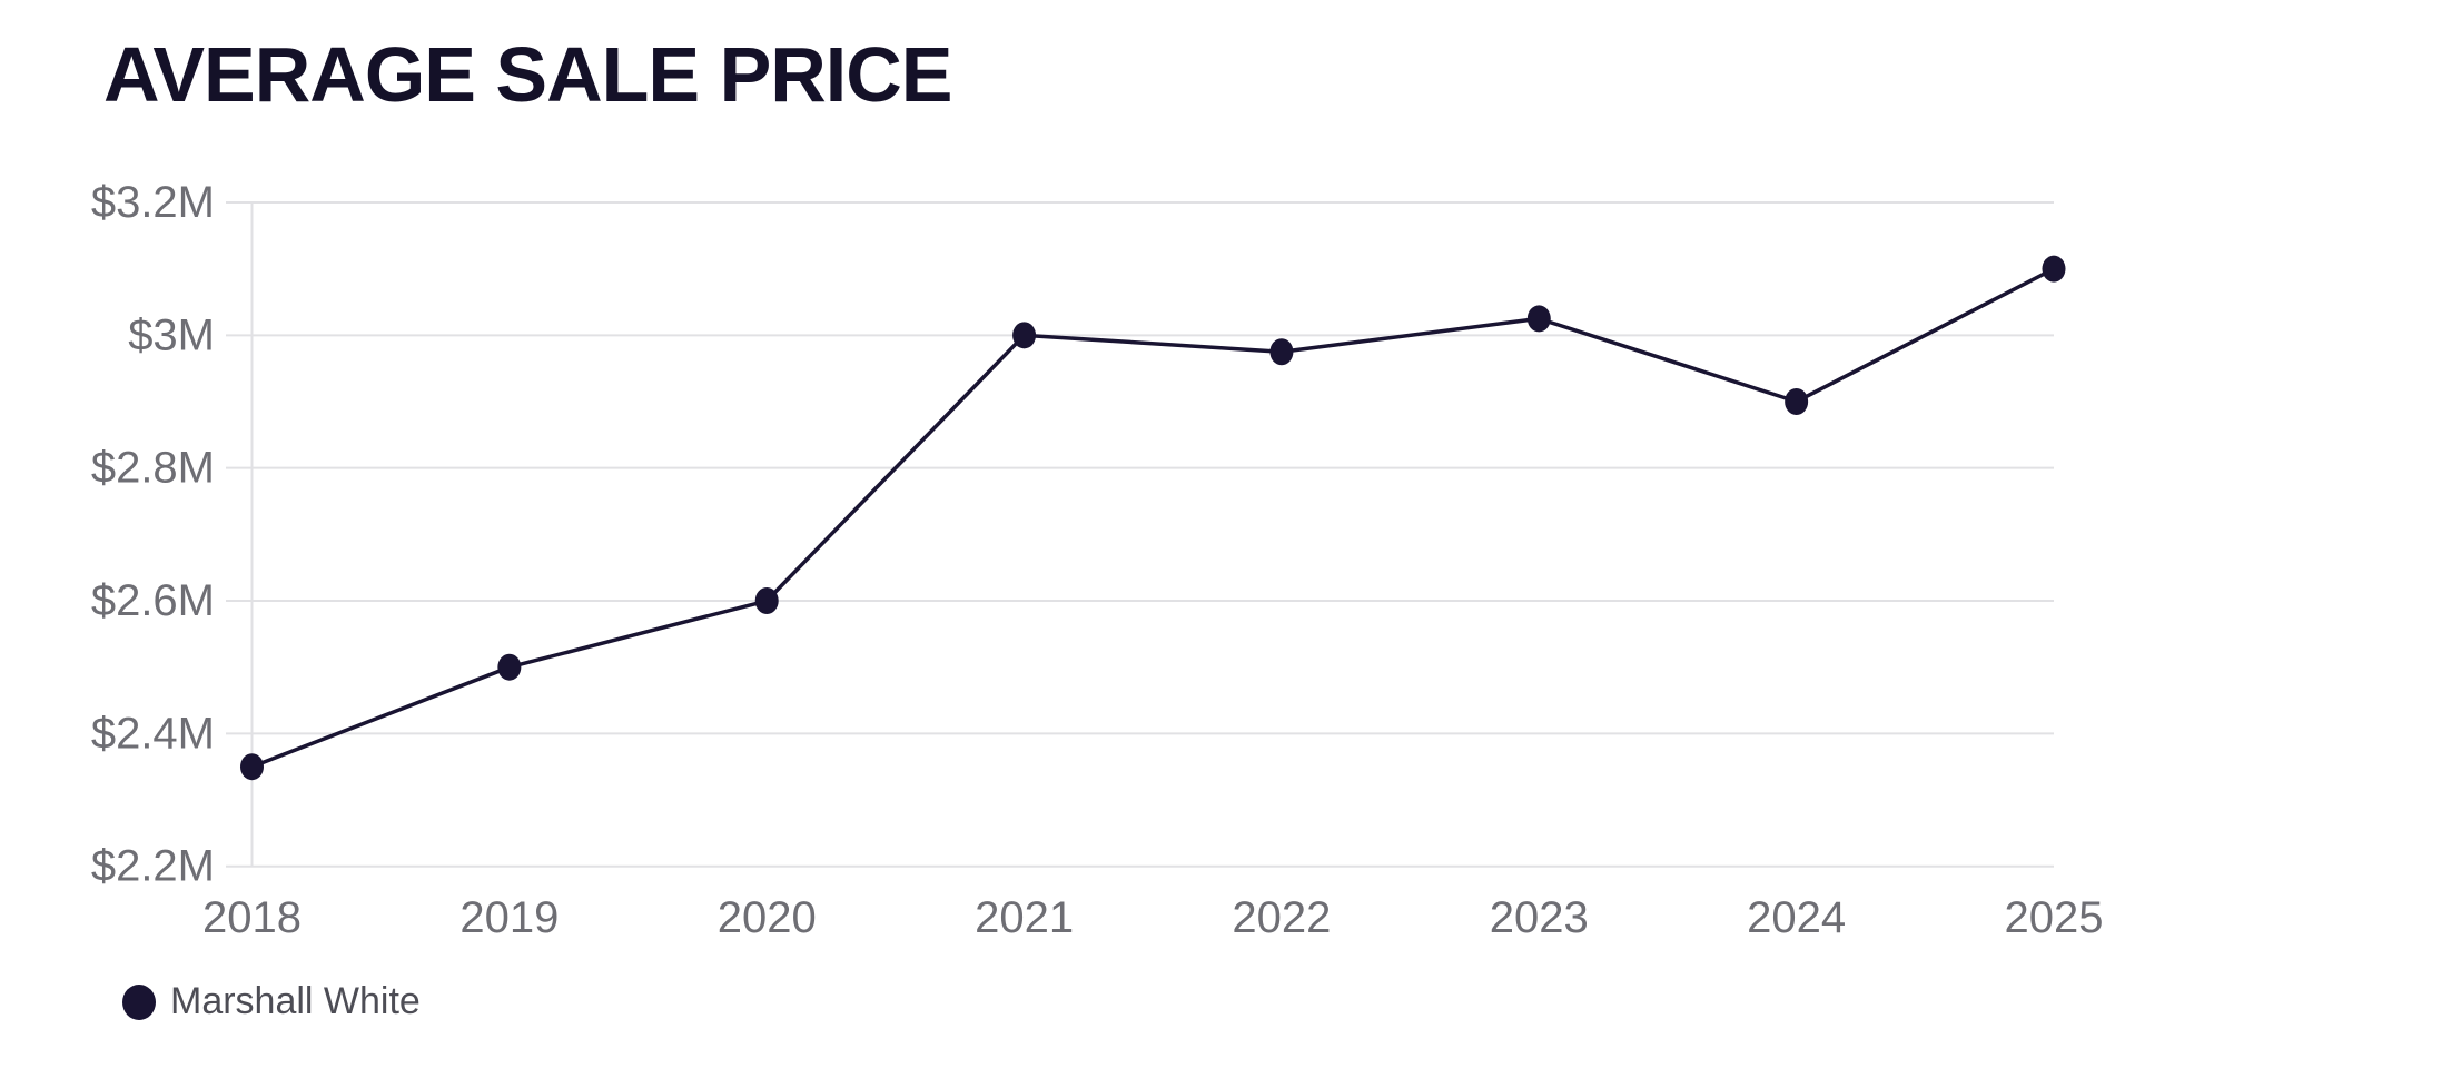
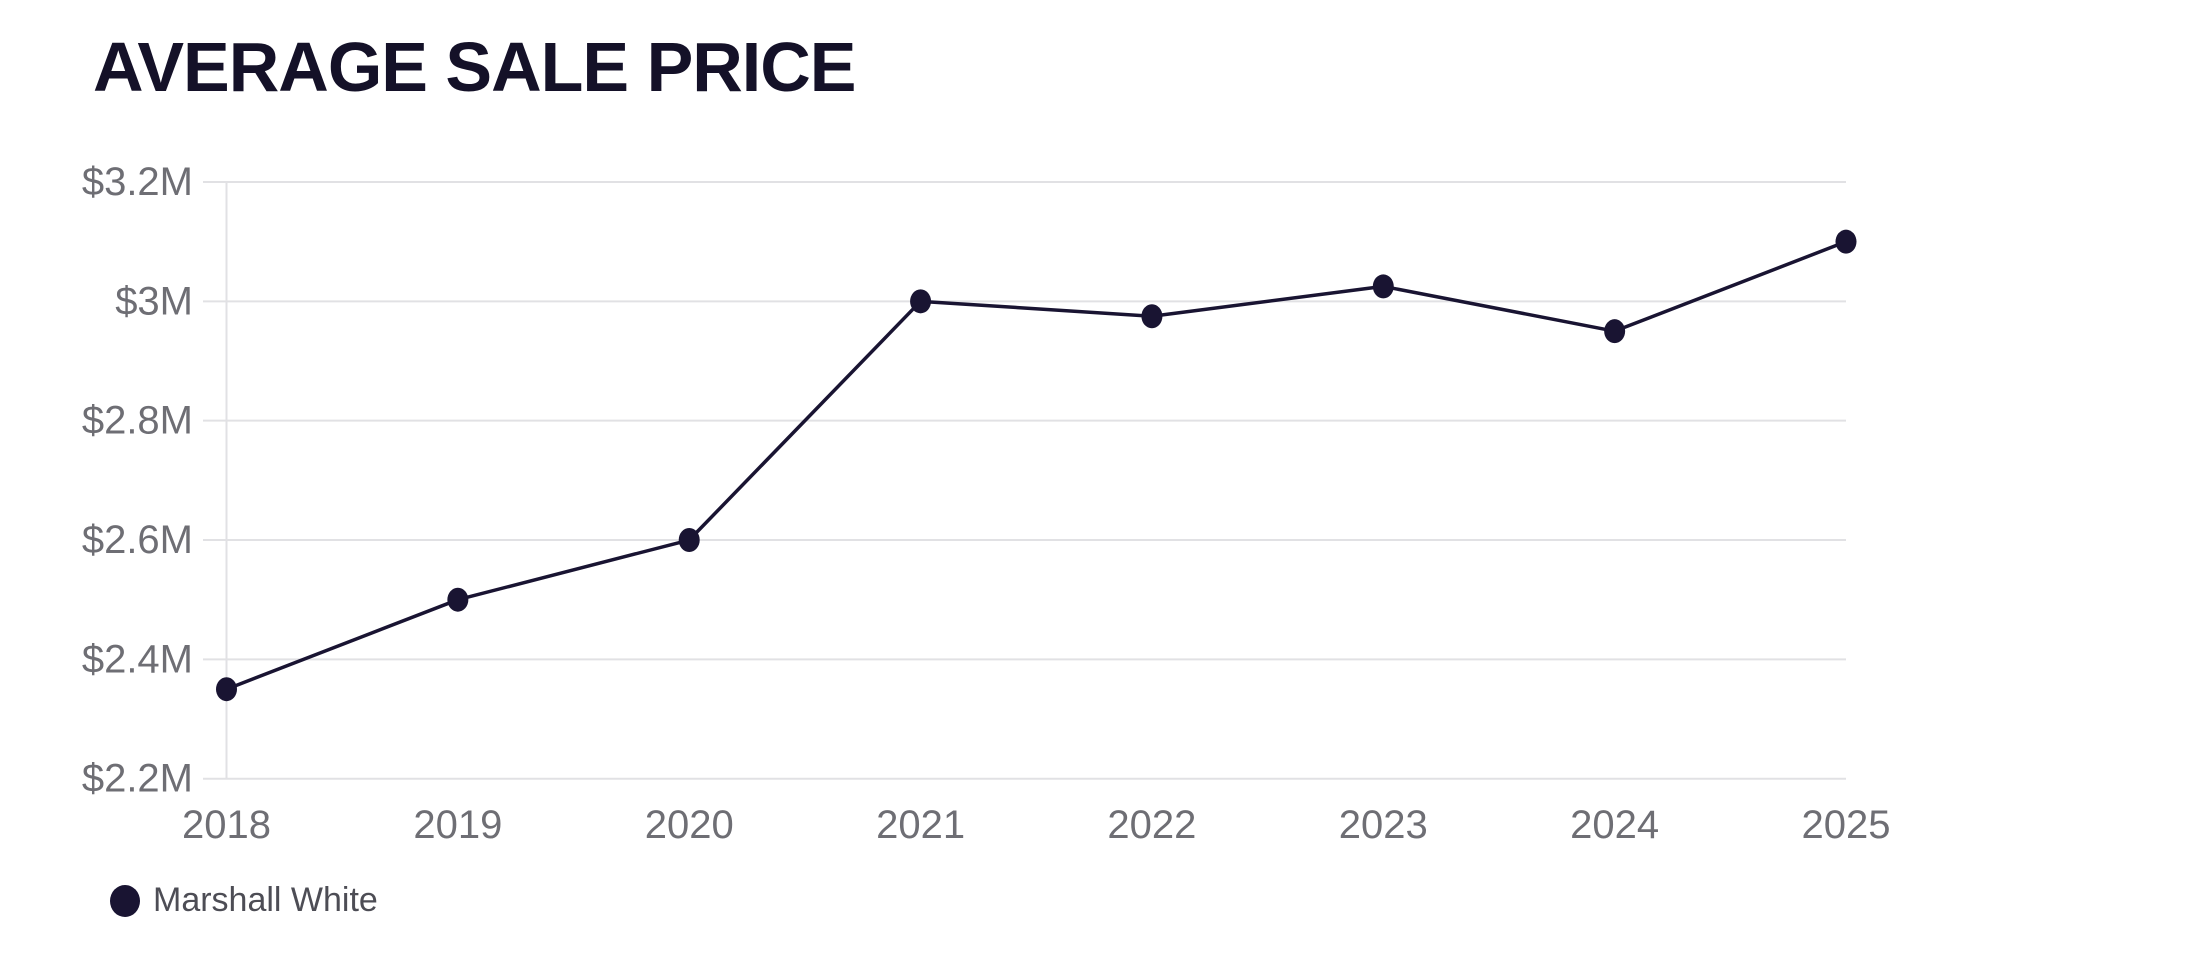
2024: $2.90M -> $2.95M
